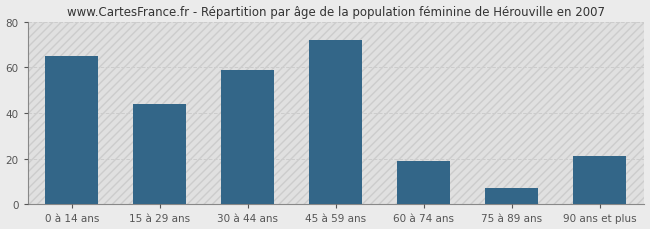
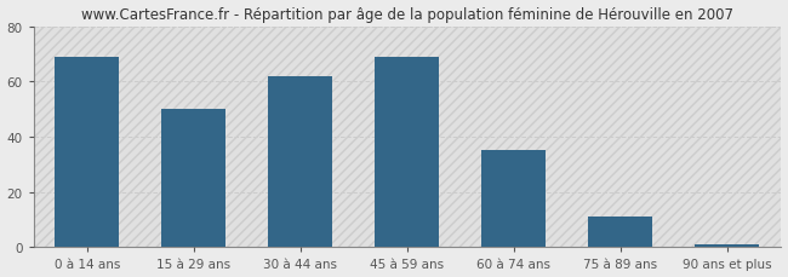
0 à 14 ans: 65 -> 69
15 à 29 ans: 44 -> 50
30 à 44 ans: 59 -> 62
45 à 59 ans: 72 -> 69
60 à 74 ans: 19 -> 35
75 à 89 ans: 7 -> 11
90 ans et plus: 21 -> 1
